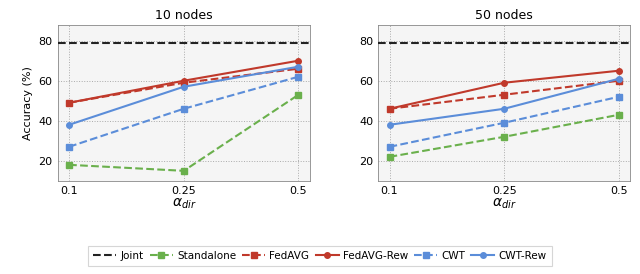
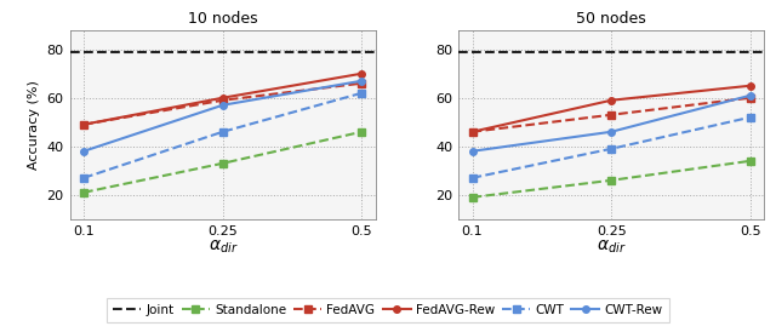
10 nodes/Standalone/0.1: 18 -> 21
10 nodes/Standalone/0.25: 15 -> 33
10 nodes/Standalone/0.5: 53 -> 46
50 nodes/Standalone/0.1: 22 -> 19
50 nodes/Standalone/0.25: 32 -> 26
50 nodes/Standalone/0.5: 43 -> 34
